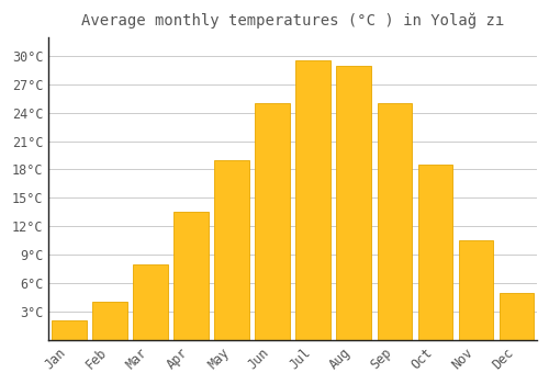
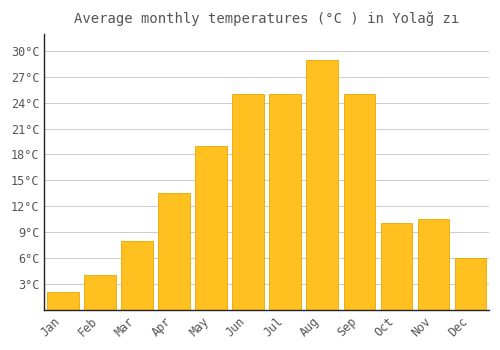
Jul: 29.5°C -> 25.0°C
Oct: 18.5°C -> 10.0°C
Dec: 5.0°C -> 6.0°C
